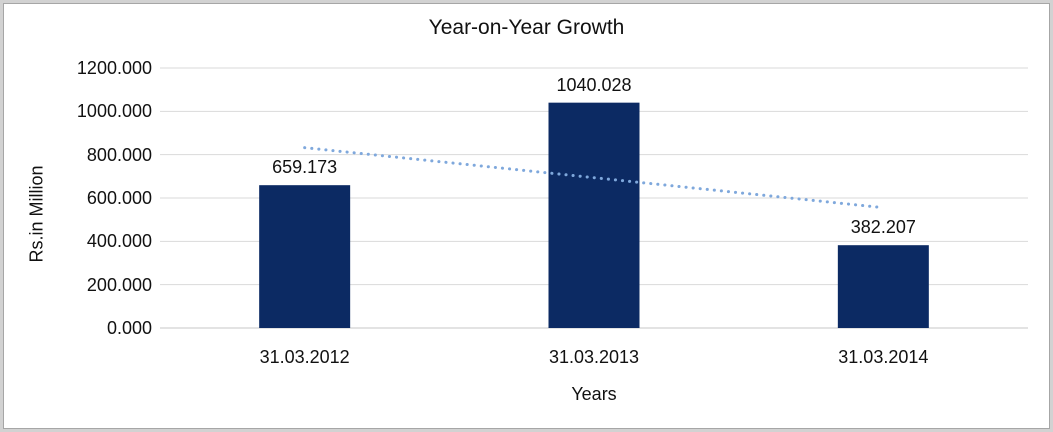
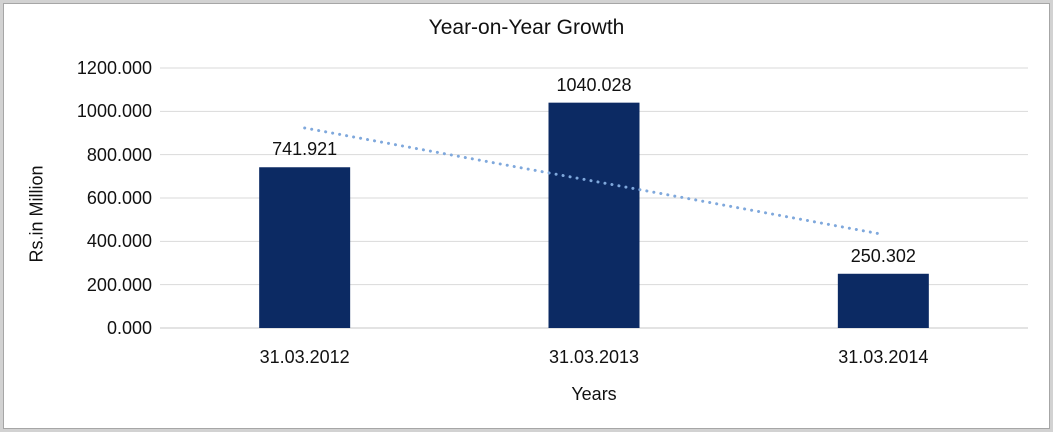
31.03.2012: 659.173 -> 741.921
31.03.2014: 382.207 -> 250.302
